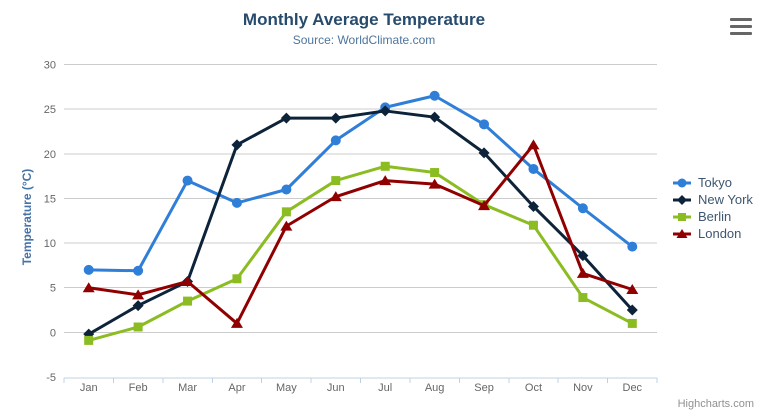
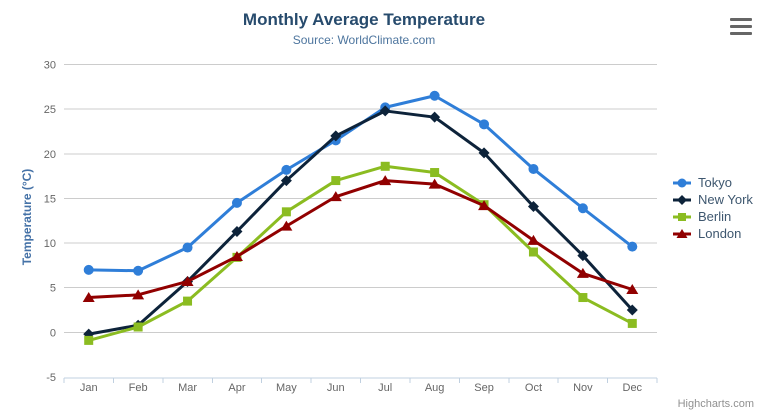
London/Jan: 5 -> 4
New York/Feb: 3 -> 1
Tokyo/Mar: 17 -> 10
New York/Apr: 21 -> 11
Berlin/Apr: 6 -> 8
London/Apr: 1 -> 8
Tokyo/May: 16 -> 18
New York/May: 24 -> 17
New York/Jun: 24 -> 22
Berlin/Oct: 12 -> 9
London/Oct: 21 -> 10
